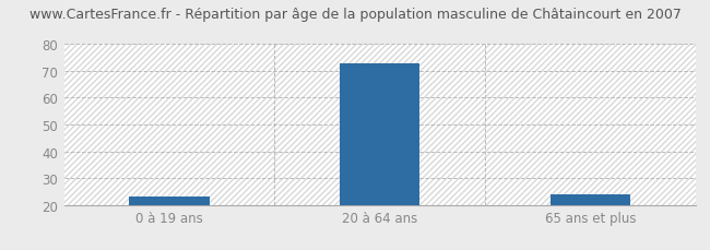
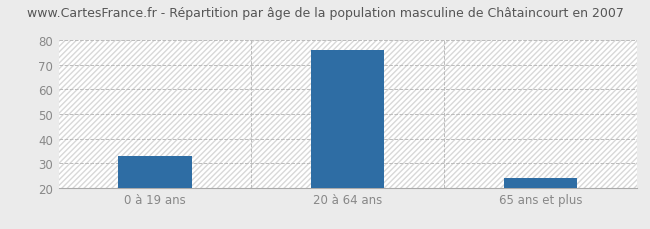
0 à 19 ans: 23 -> 33
20 à 64 ans: 73 -> 76
